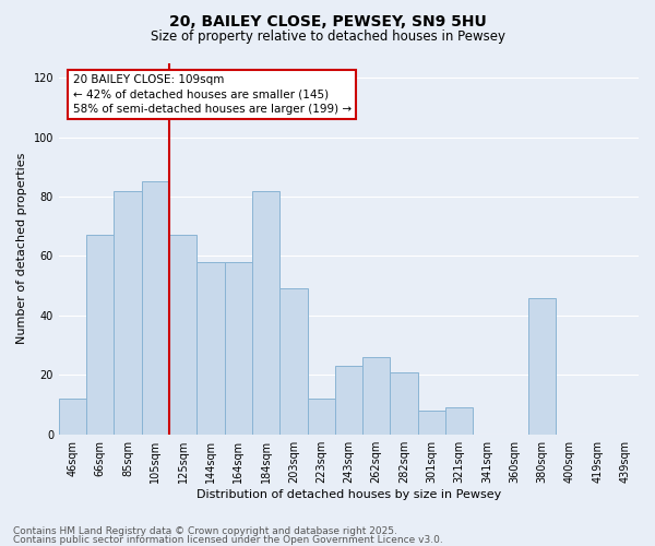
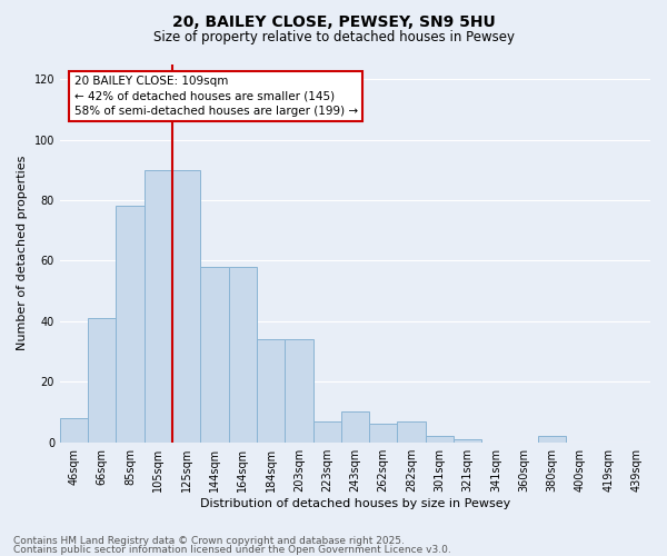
46sqm: 12 -> 8
66sqm: 67 -> 41
85sqm: 82 -> 78
105sqm: 85 -> 90
125sqm: 67 -> 90
184sqm: 82 -> 34
203sqm: 49 -> 34
223sqm: 12 -> 7
243sqm: 23 -> 10
262sqm: 26 -> 6
282sqm: 21 -> 7
301sqm: 8 -> 2
321sqm: 9 -> 1
380sqm: 46 -> 2
